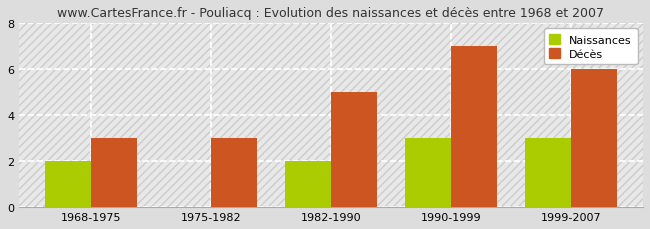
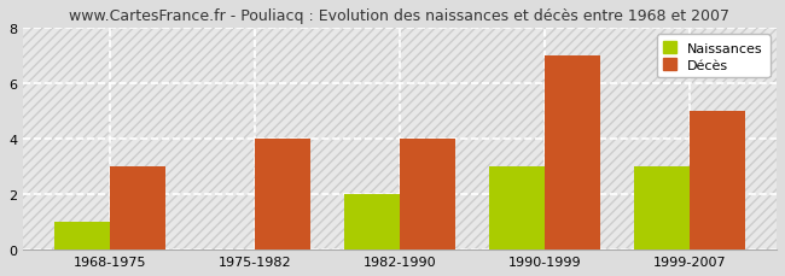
Naissances/1968-1975: 2 -> 1
Décès/1975-1982: 3 -> 4
Décès/1982-1990: 5 -> 4
Décès/1999-2007: 6 -> 5
